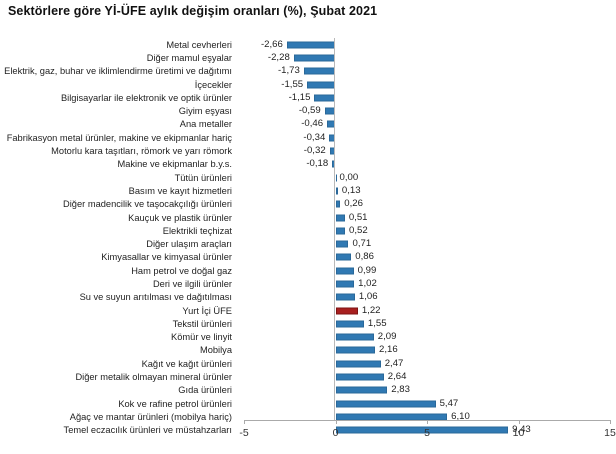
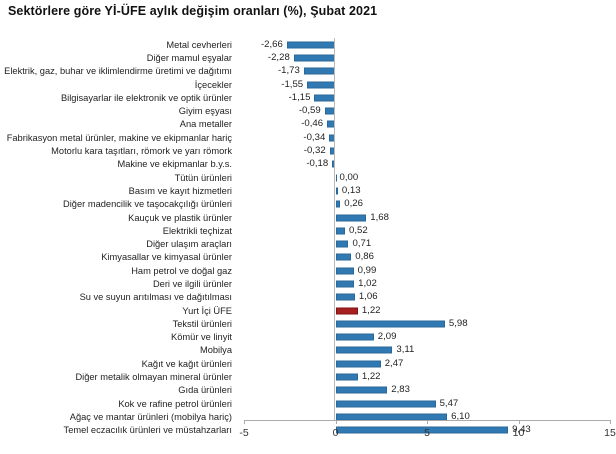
Kauçuk ve plastik ürünler: 0,51 -> 1,68
Tekstil ürünleri: 1,55 -> 5,98
Mobilya: 2,16 -> 3,11
Diğer metalik olmayan mineral ürünler: 2,64 -> 1,22
